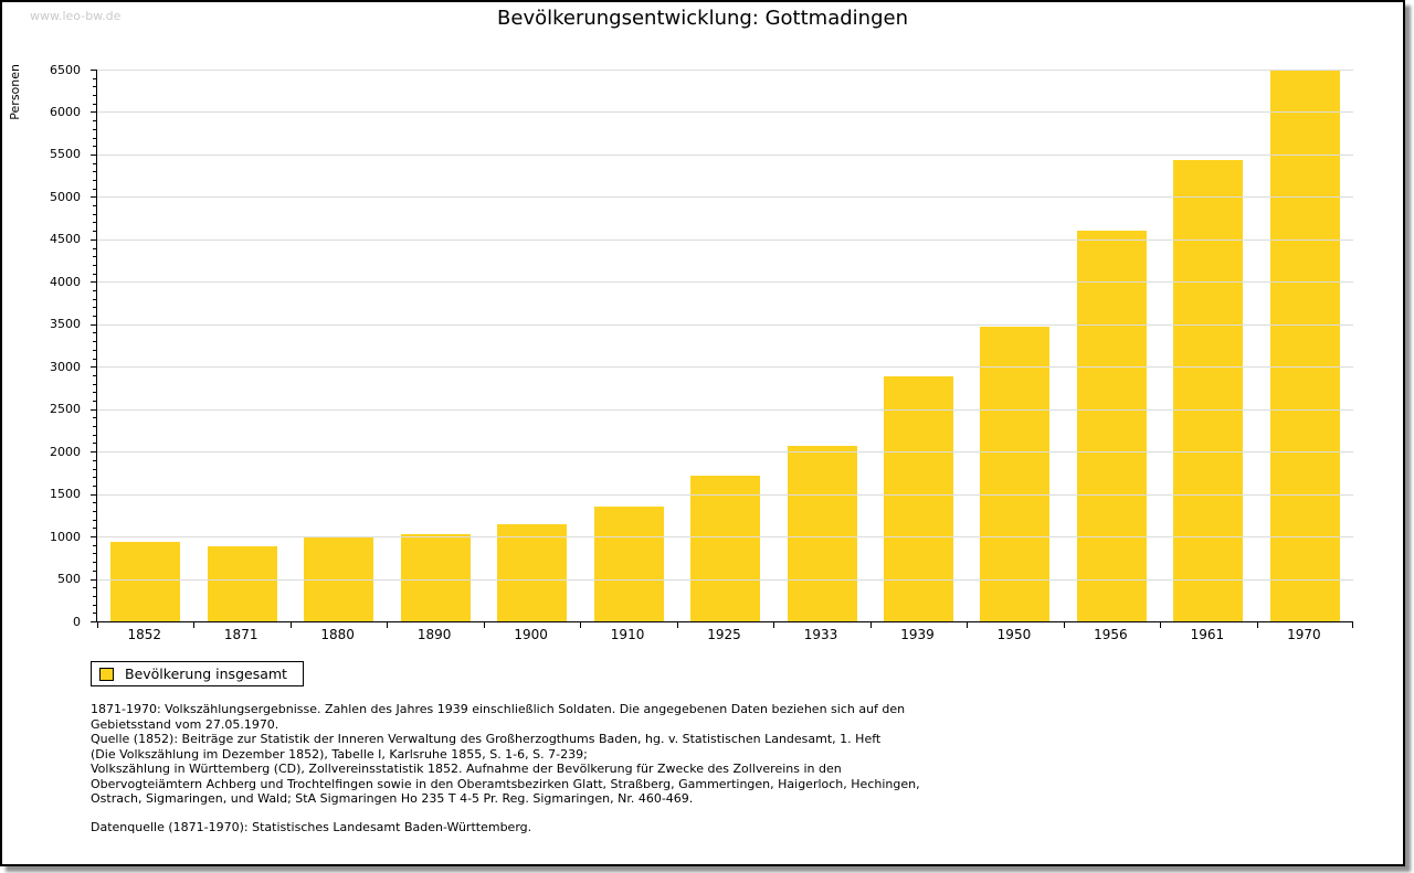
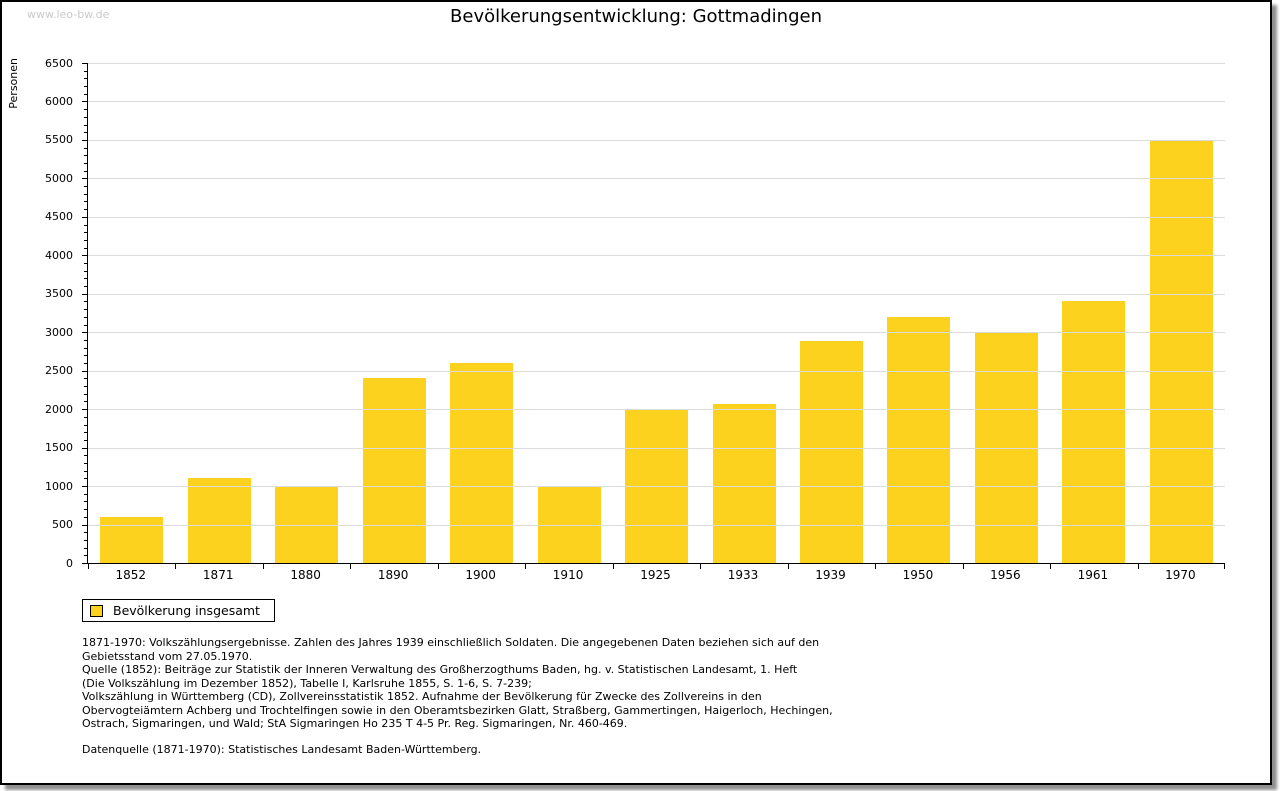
1852: 900 -> 600
1871: 900 -> 1100
1890: 1000 -> 2400
1900: 1200 -> 2600
1910: 1400 -> 1000
1925: 1700 -> 2000
1950: 3500 -> 3200
1956: 4600 -> 3000
1961: 5400 -> 3400
1970: 6500 -> 5500
